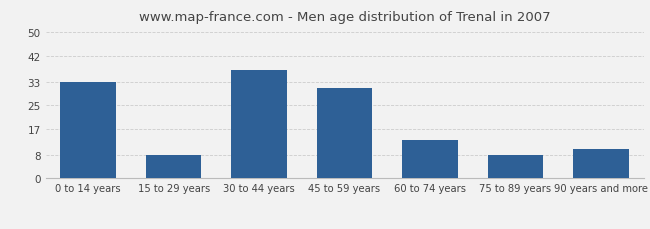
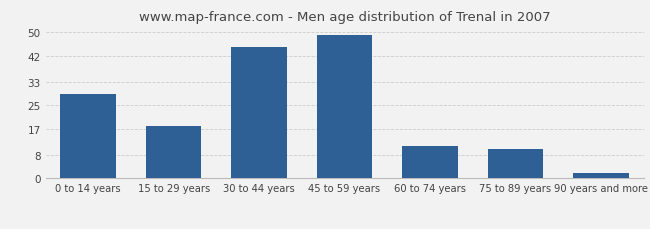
0 to 14 years: 33 -> 29
15 to 29 years: 8 -> 18
30 to 44 years: 37 -> 45
45 to 59 years: 31 -> 49
60 to 74 years: 13 -> 11
75 to 89 years: 8 -> 10
90 years and more: 10 -> 2
